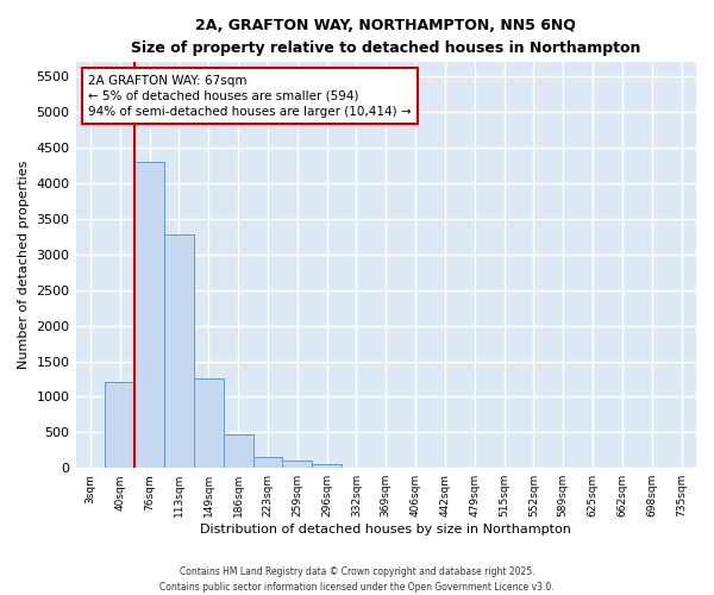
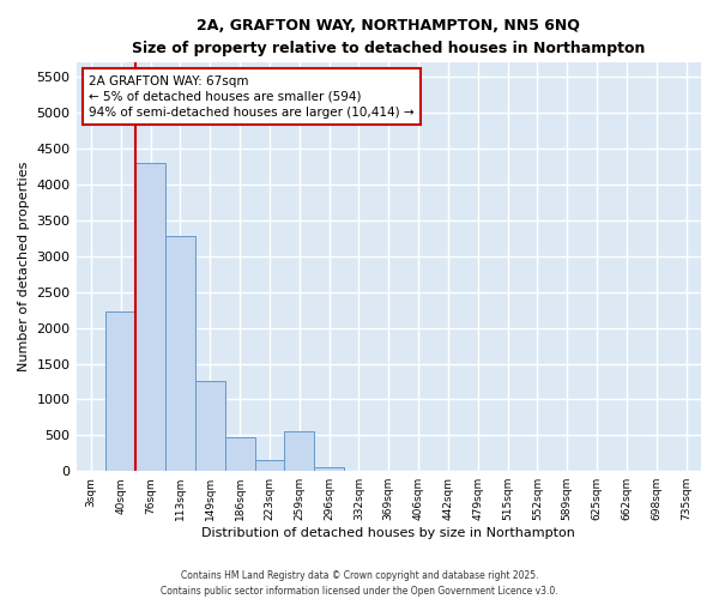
40sqm: 1200 -> 2220
259sqm: 110 -> 560
